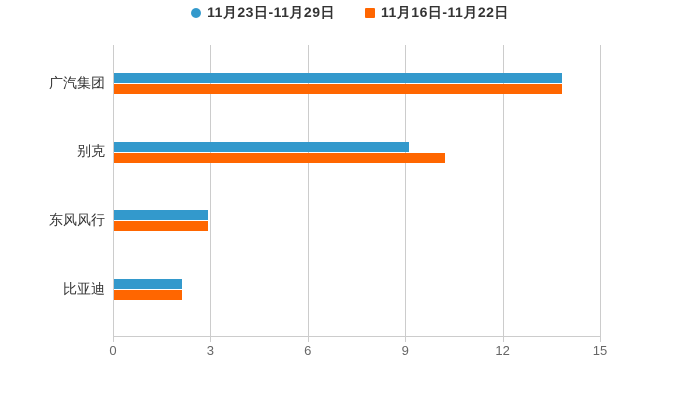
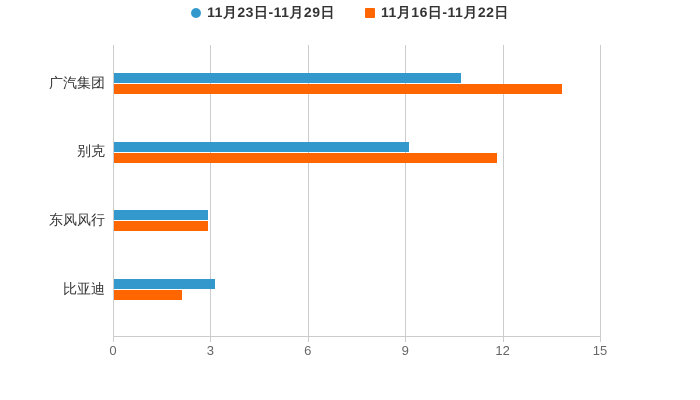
11月23日-11月29日/广汽集团: 13.8 -> 10.7
11月16日-11月22日/别克: 10.2 -> 11.8
11月23日-11月29日/比亚迪: 2.1 -> 3.1
